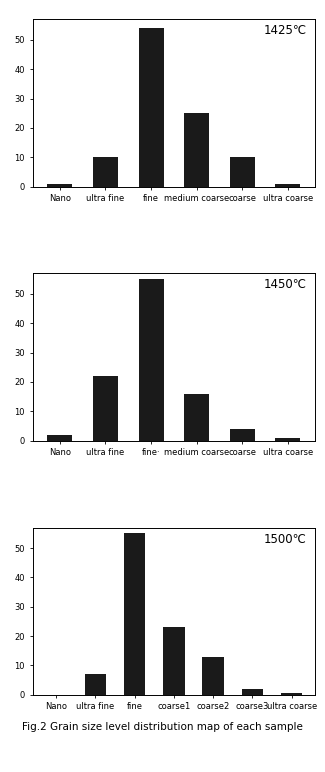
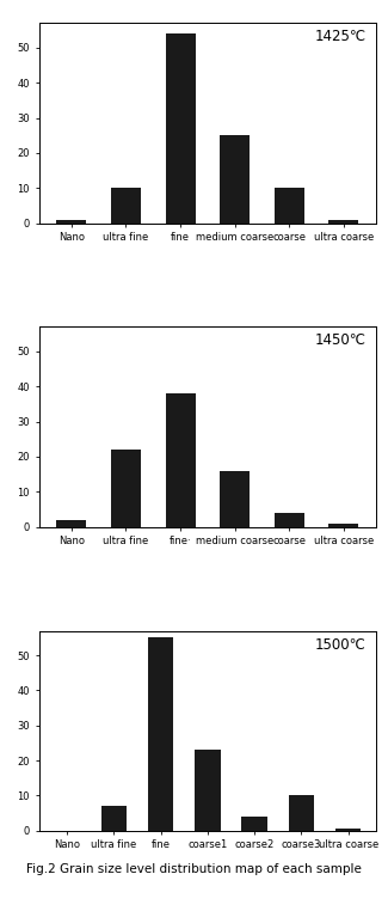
fine·: 55 -> 38
coarse2: 13.0 -> 4.0
coarse3: 2.0 -> 10.0
